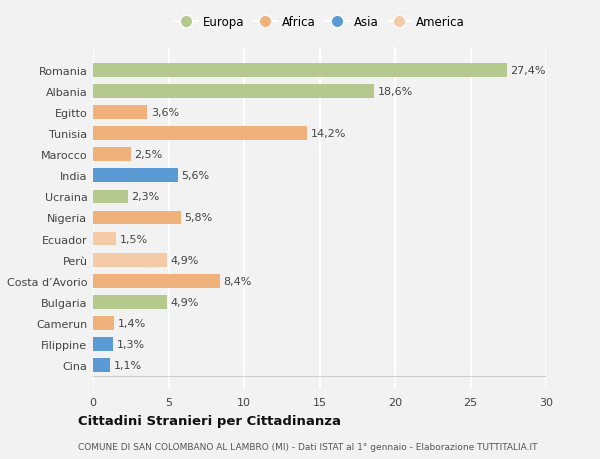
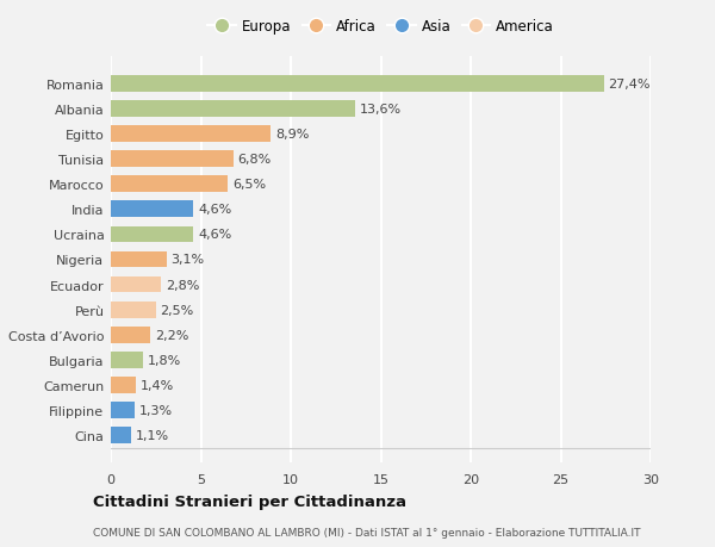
Albania: 18,6% -> 13,6%
Egitto: 3,6% -> 8,9%
Tunisia: 14,2% -> 6,8%
Marocco: 2,5% -> 6,5%
India: 5,6% -> 4,6%
Ucraina: 2,3% -> 4,6%
Nigeria: 5,8% -> 3,1%
Ecuador: 1,5% -> 2,8%
Perù: 4,9% -> 2,5%
Costa d’Avorio: 8,4% -> 2,2%
Bulgaria: 4,9% -> 1,8%
